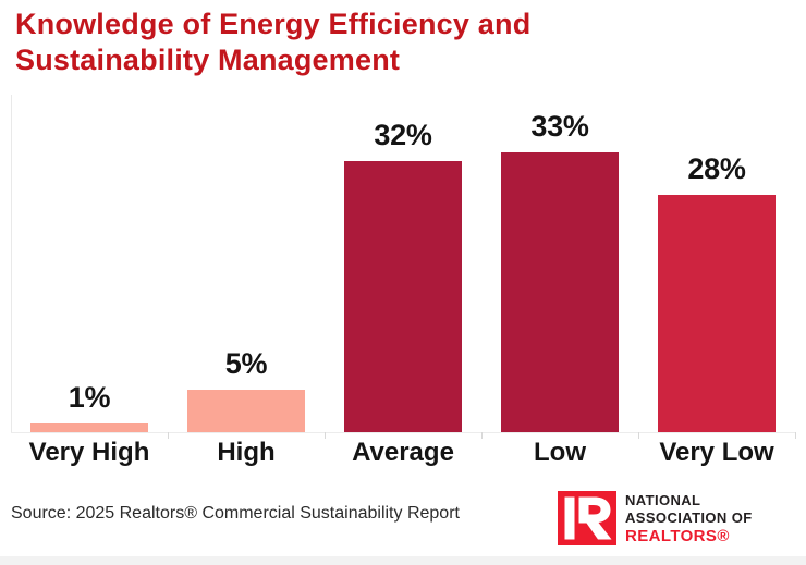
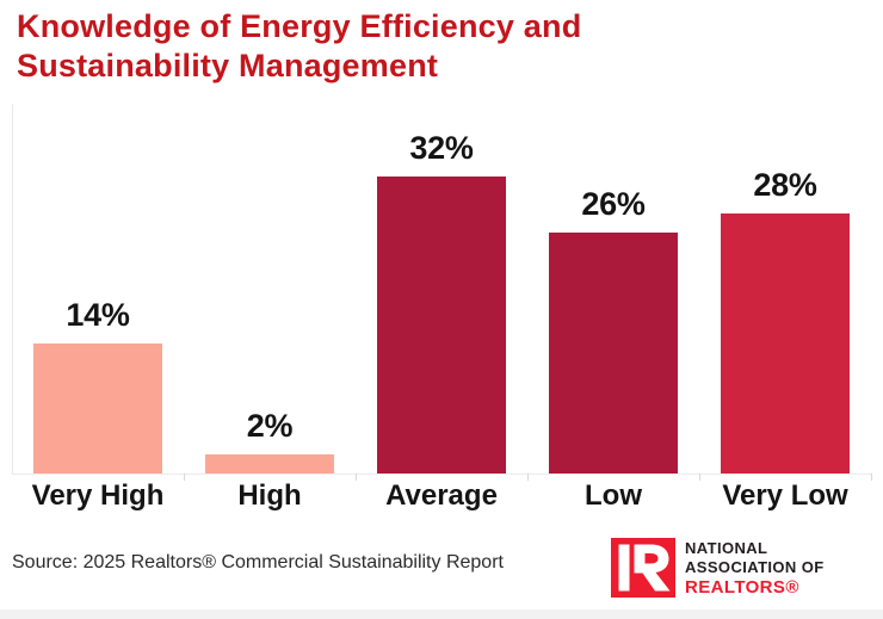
Very High: 1% -> 14%
High: 5% -> 2%
Low: 33% -> 26%
